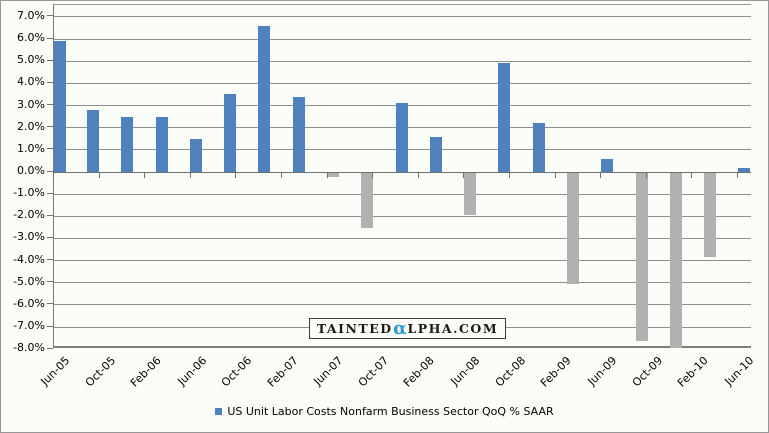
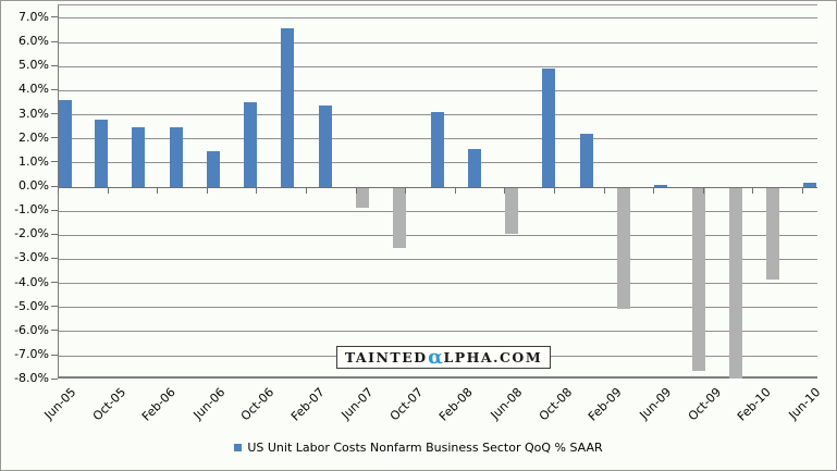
Jun-05: 5.9% -> 3.6%
Jun-07: -0.2% -> -0.8%
Jun-09: 0.6% -> 0.1%
